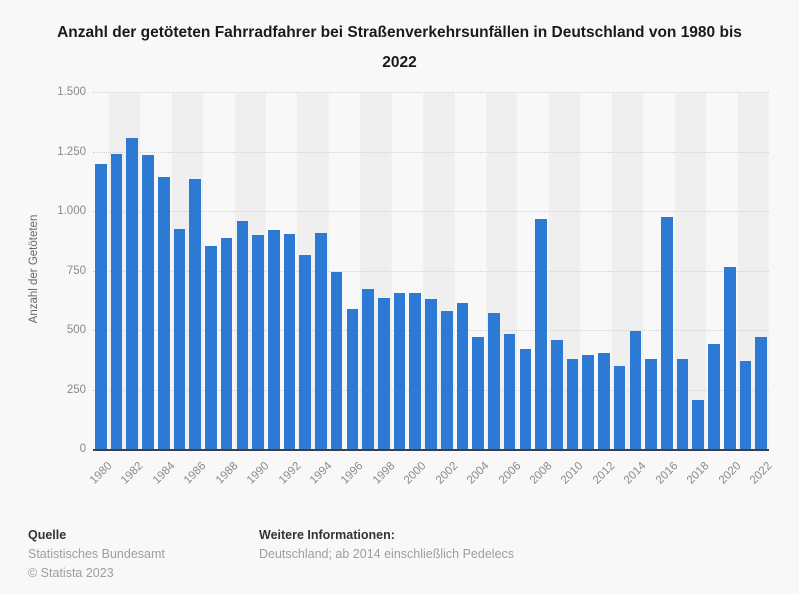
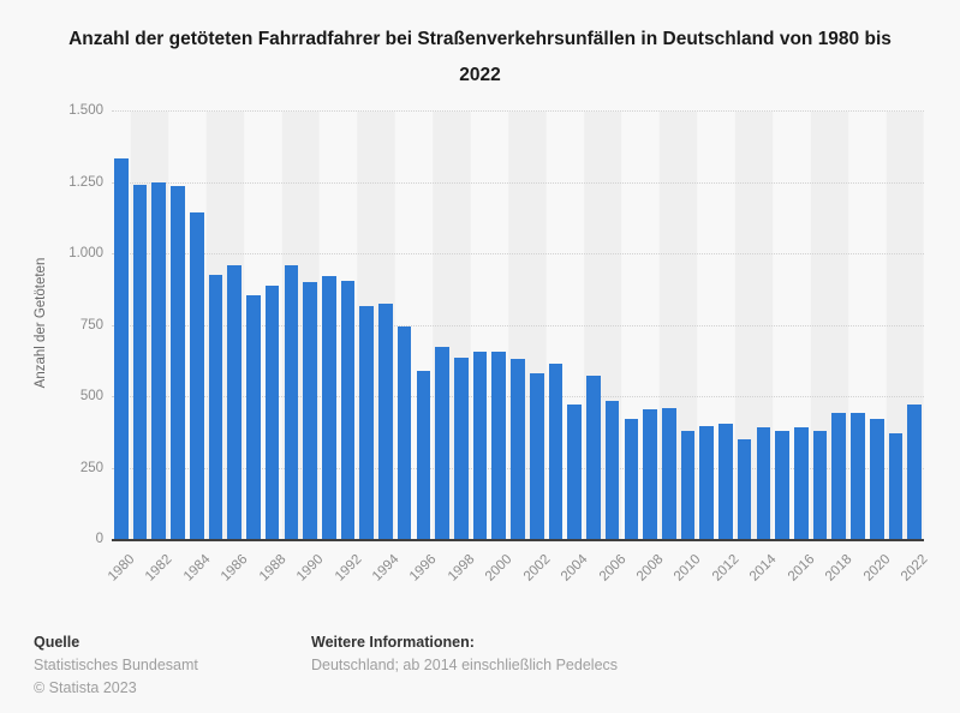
1980: 1200 -> 1340
1982: 1310 -> 1250
1986: 1140 -> 960
1994: 910 -> 830
2008: 970 -> 460
2014: 500 -> 400
2016: 980 -> 390
2018: 210 -> 440
2020: 770 -> 430
